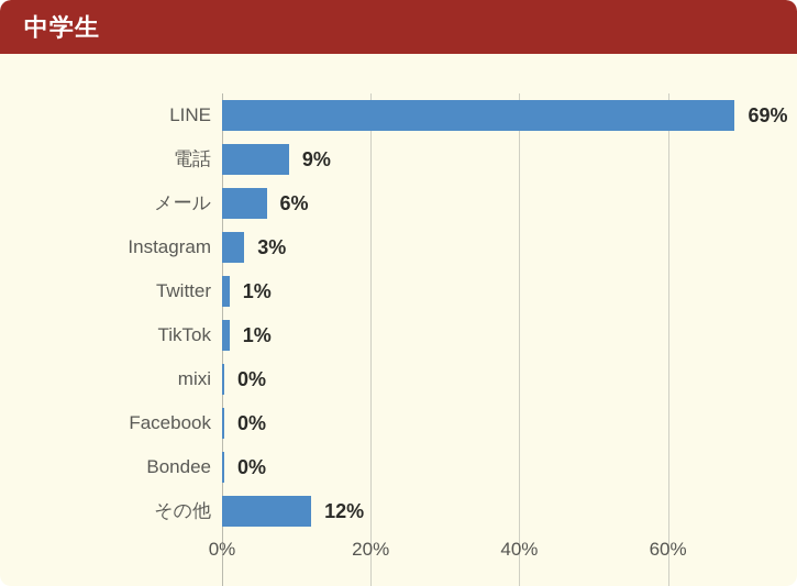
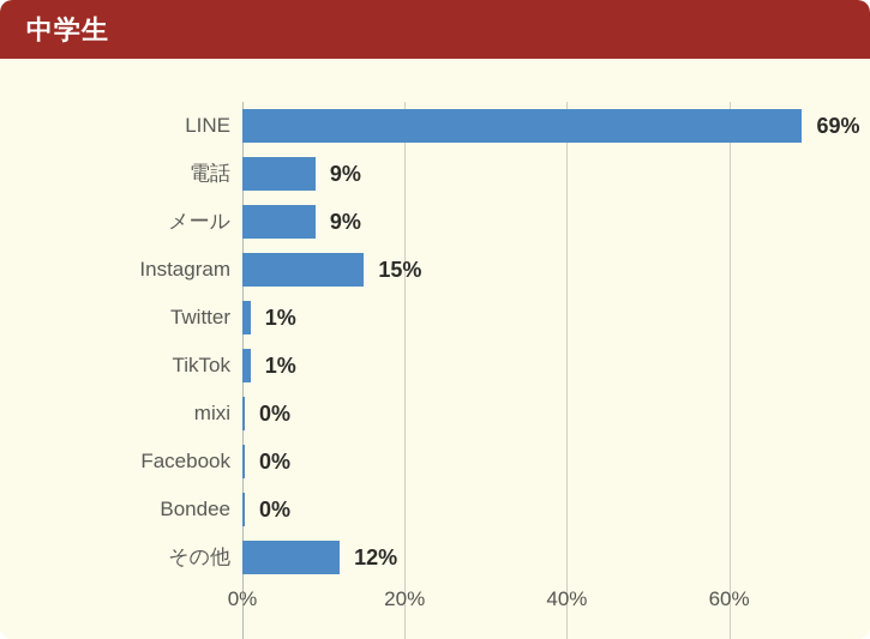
メール: 6% -> 9%
Instagram: 3% -> 15%
